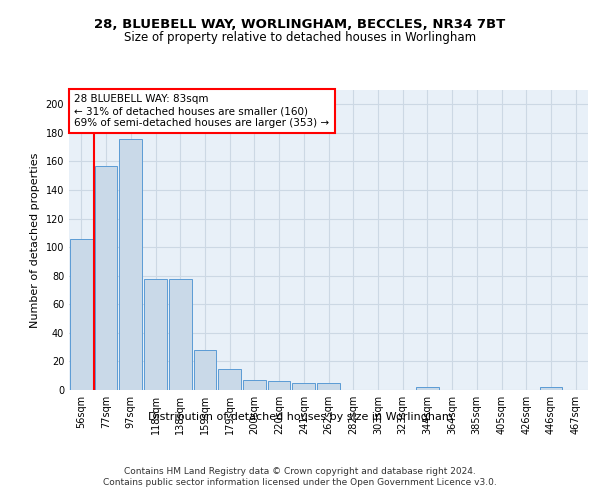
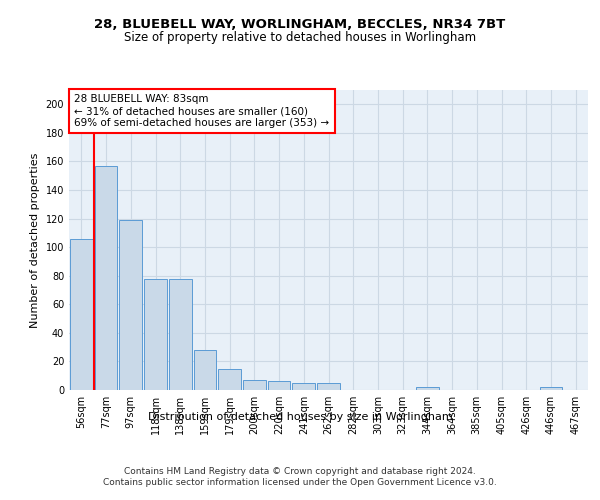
97sqm: 176 -> 119
